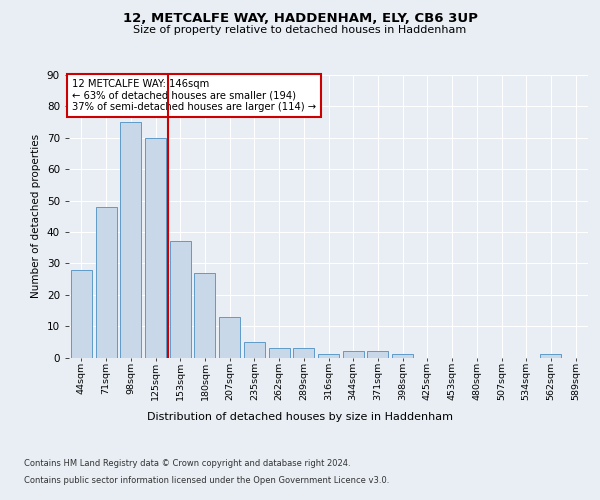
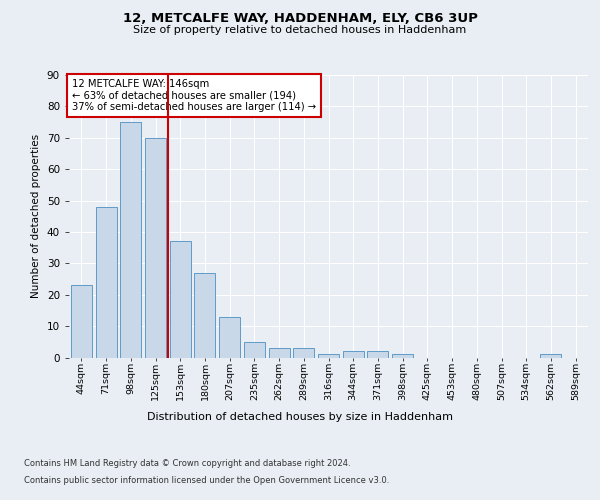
44sqm: 28 -> 23
